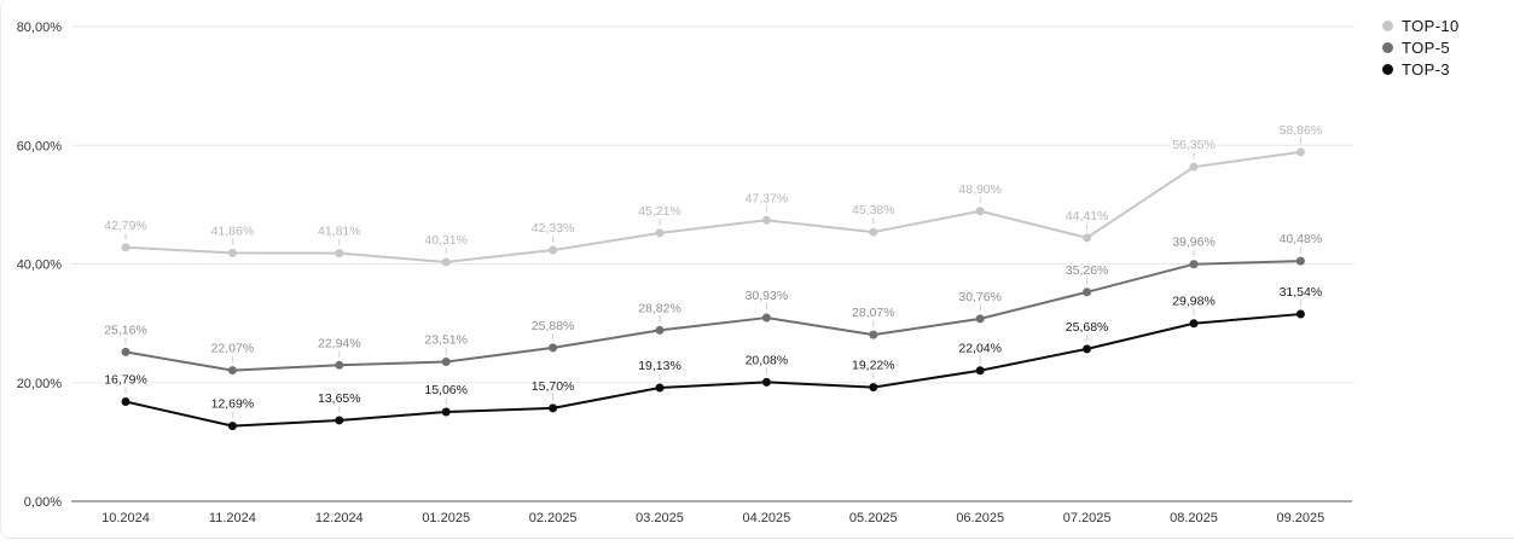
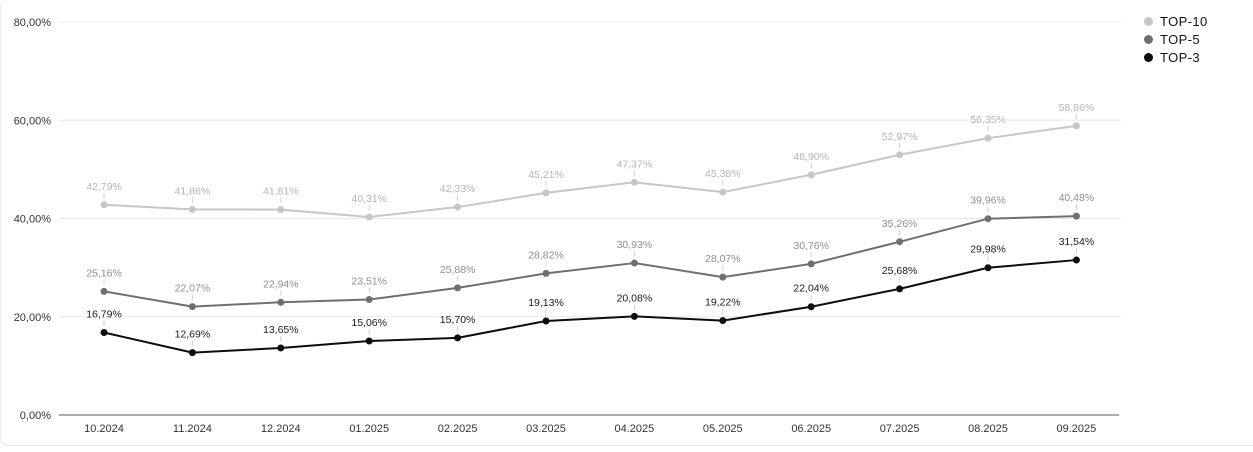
TOP-10/07.2025: 44,41% -> 52,97%
